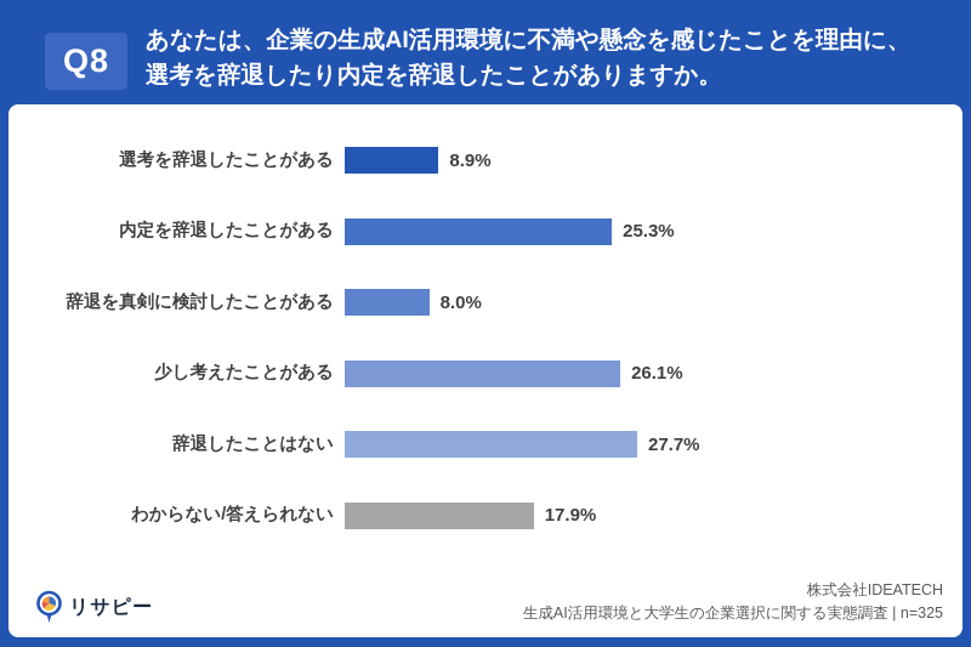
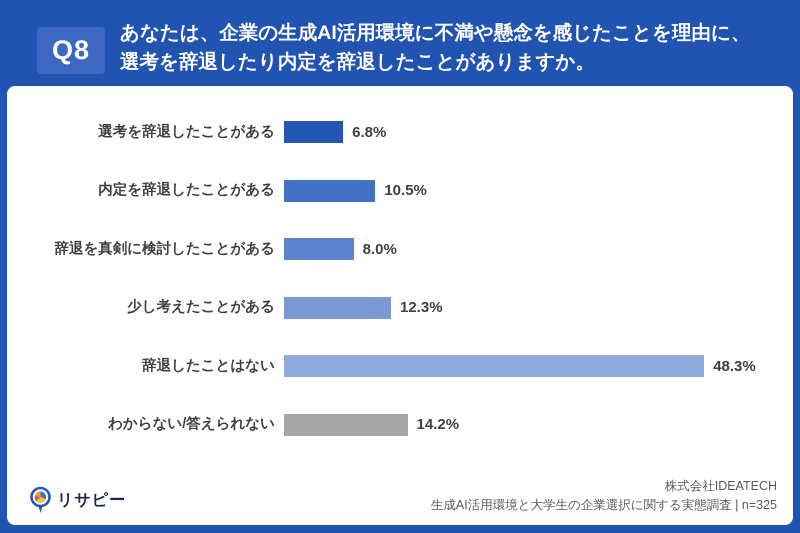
選考を辞退したことがある: 8.9% -> 6.8%
内定を辞退したことがある: 25.3% -> 10.5%
少し考えたことがある: 26.1% -> 12.3%
辞退したことはない: 27.7% -> 48.3%
わからない/答えられない: 17.9% -> 14.2%
